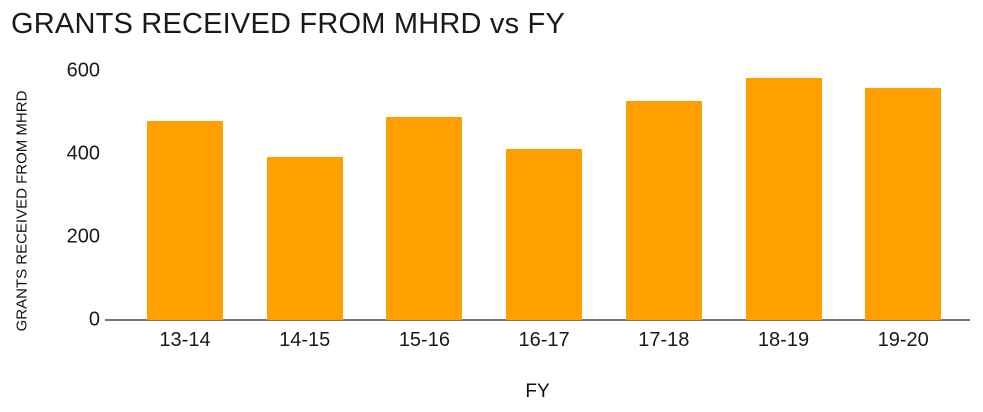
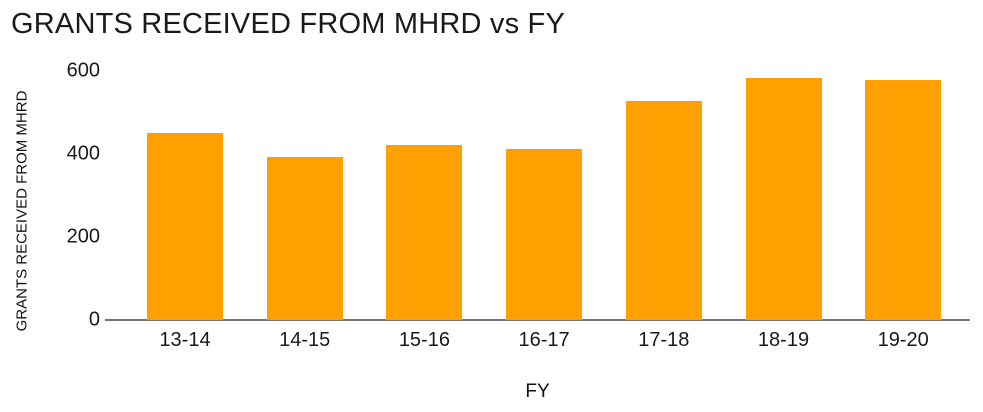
13-14: 480 -> 450
15-16: 490 -> 420
19-20: 560 -> 580
